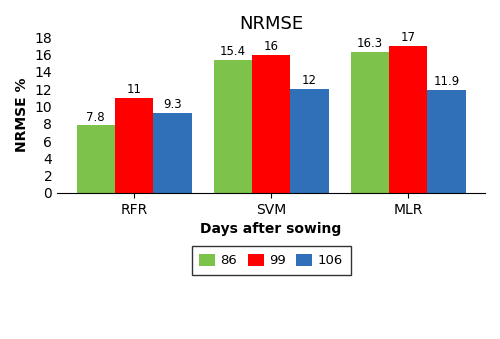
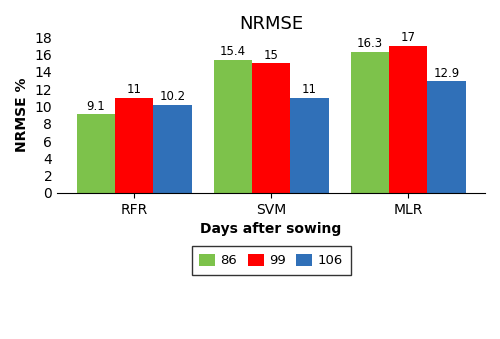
86/RFR: 7.8 -> 9.1
106/RFR: 9.3 -> 10.2
99/SVM: 16 -> 15
106/SVM: 12 -> 11
106/MLR: 11.9 -> 12.9
